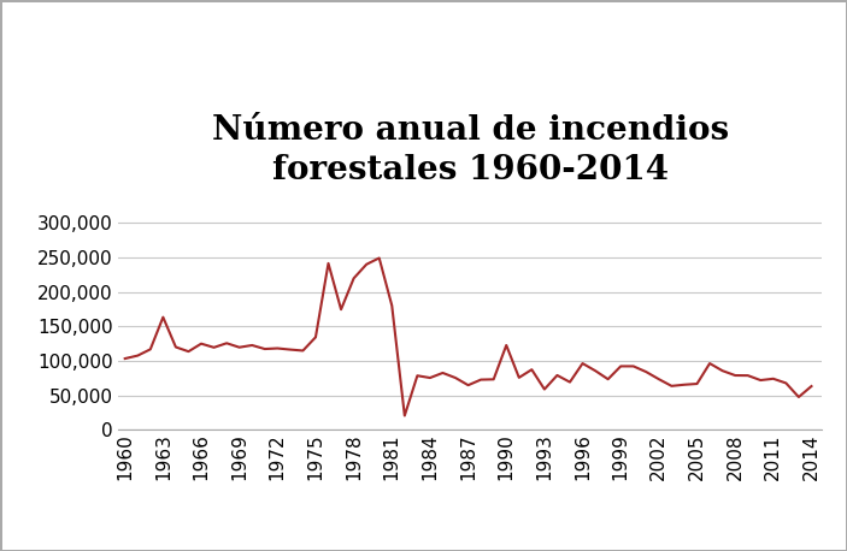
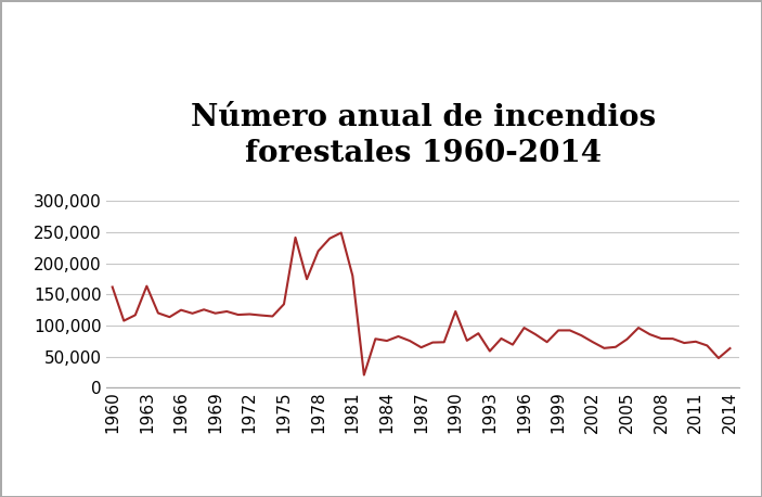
1960: 103,000 -> 162,000
2005: 67,000 -> 78,000
